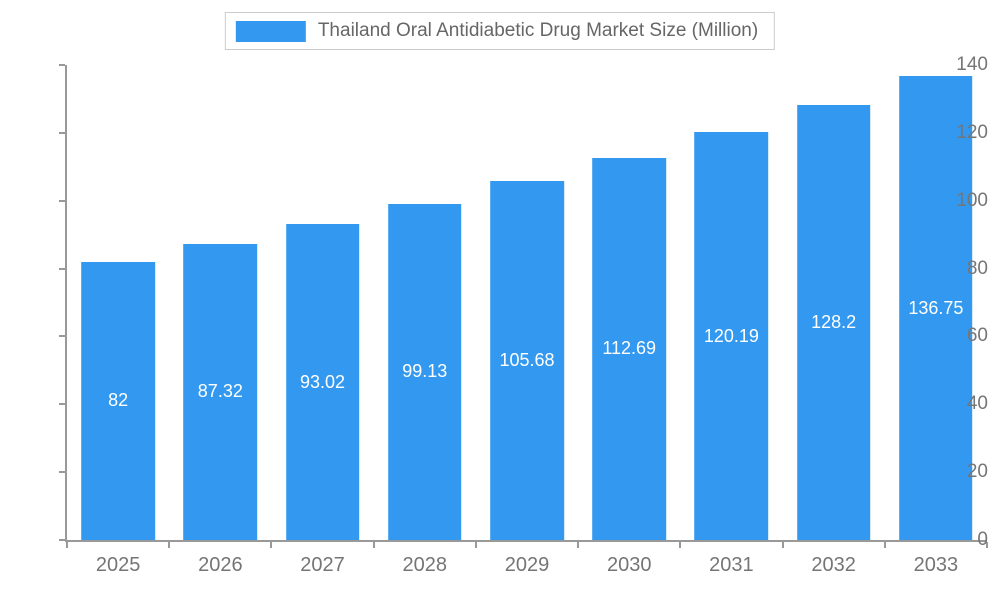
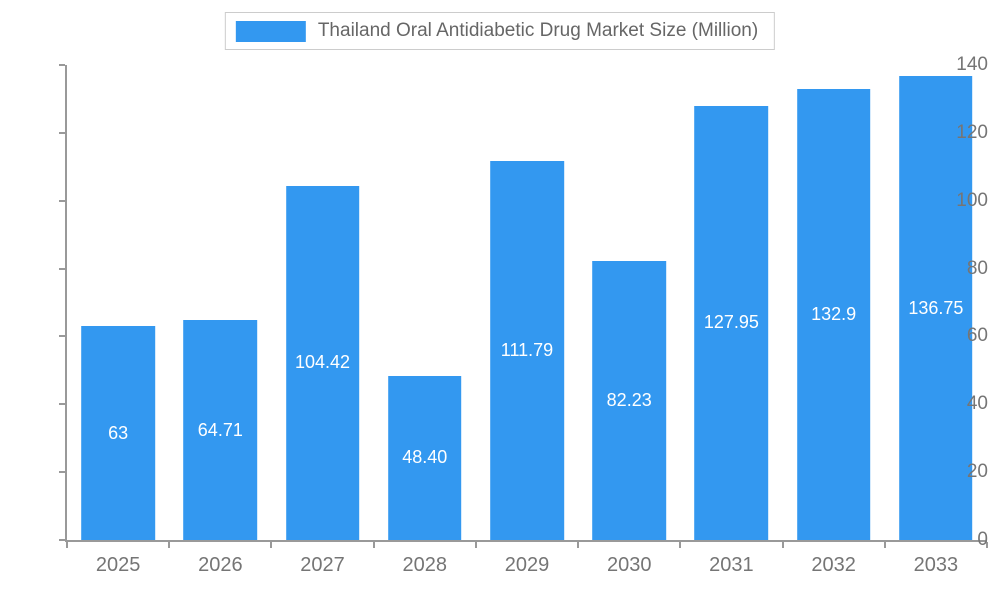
2025: 82 -> 63
2026: 87.32 -> 64.71
2027: 93.02 -> 104.42
2028: 99.13 -> 48.40
2029: 105.68 -> 111.79
2030: 112.69 -> 82.23
2031: 120.19 -> 127.95
2032: 128.2 -> 132.9
